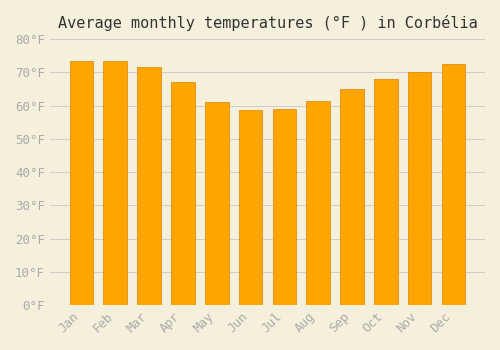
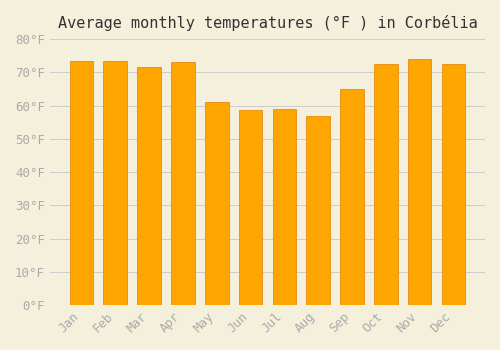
Apr: 67.1°F -> 73.0°F
Aug: 61.5°F -> 57.0°F
Oct: 68.0°F -> 72.5°F
Nov: 70.0°F -> 74.0°F
